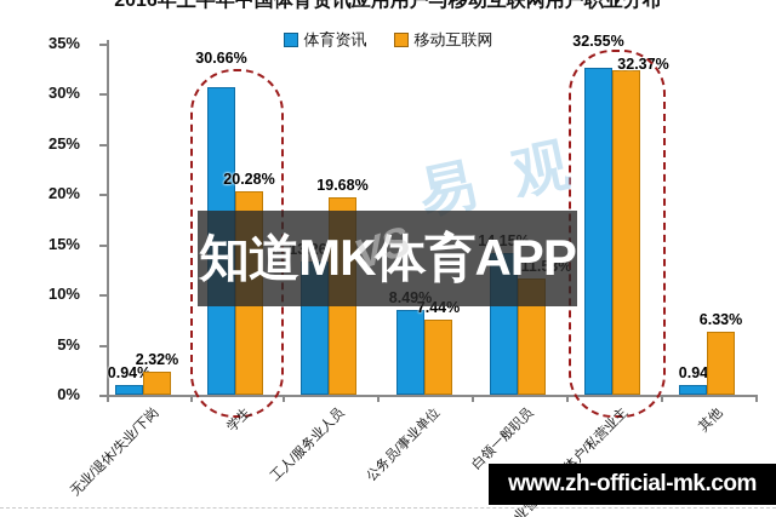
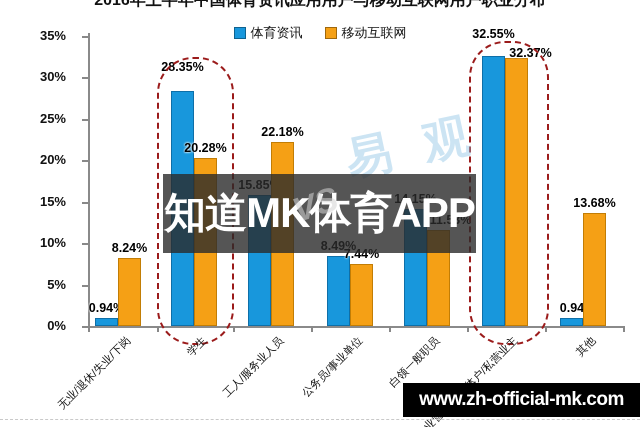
移动互联网/无业/退休/失业/下岗: 2.32% -> 8.24%
体育资讯/学生: 30.66% -> 28.35%
体育资讯/工人/服务业人员: 13.26% -> 15.85%
移动互联网/工人/服务业人员: 19.68% -> 22.18%
移动互联网/其他: 6.33% -> 13.68%
